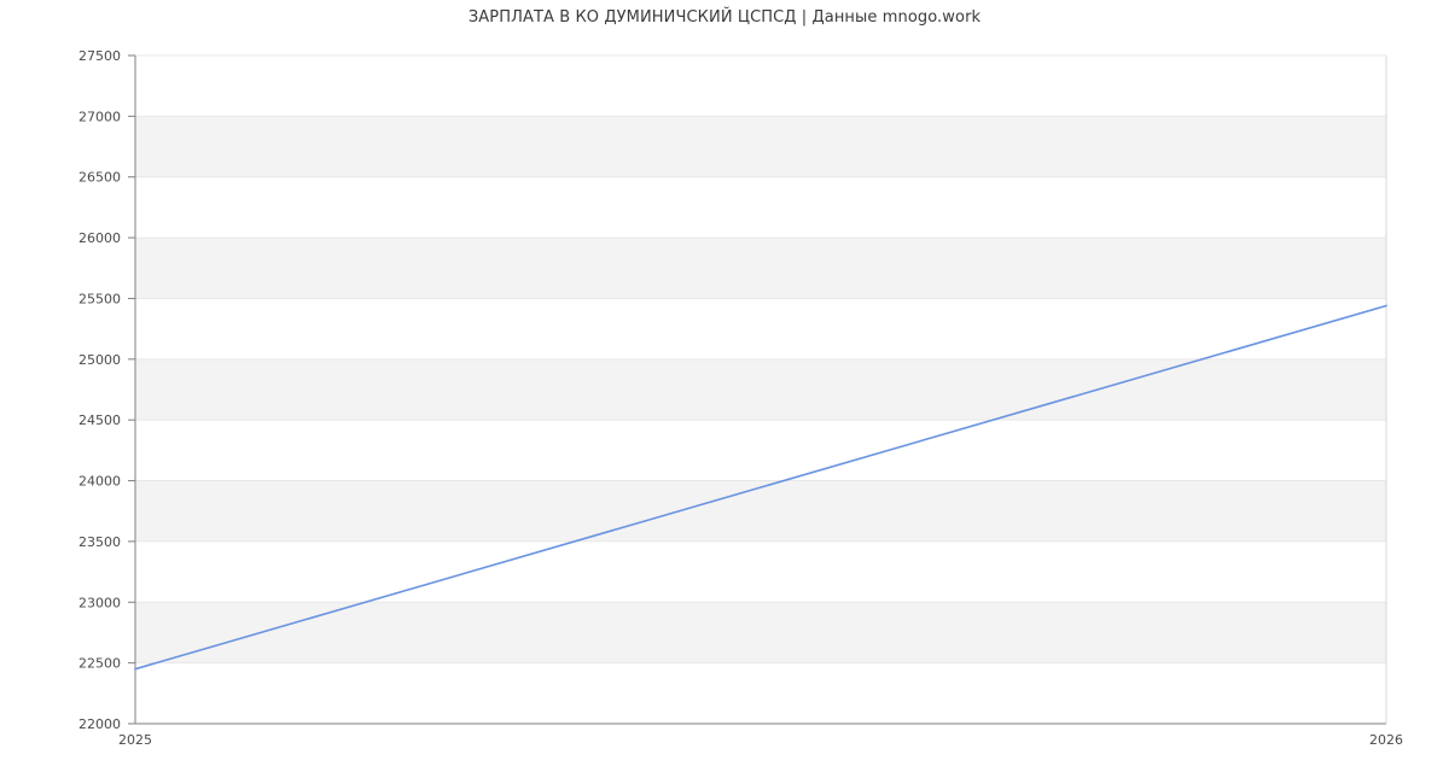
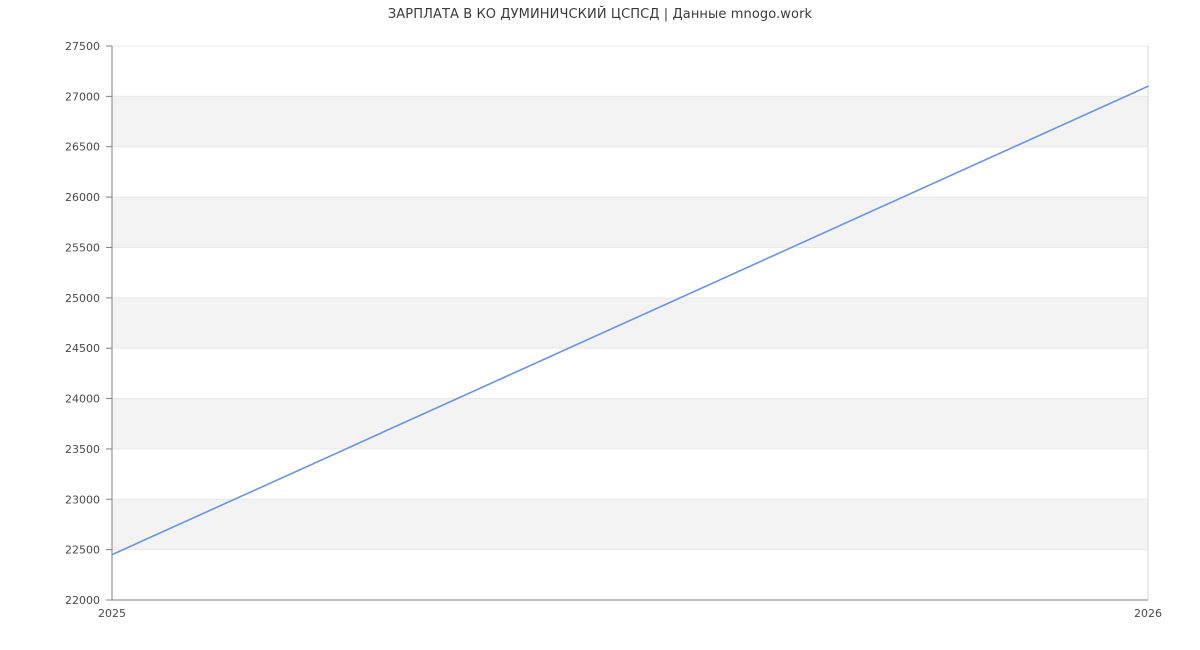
2026: 25440 -> 27100
